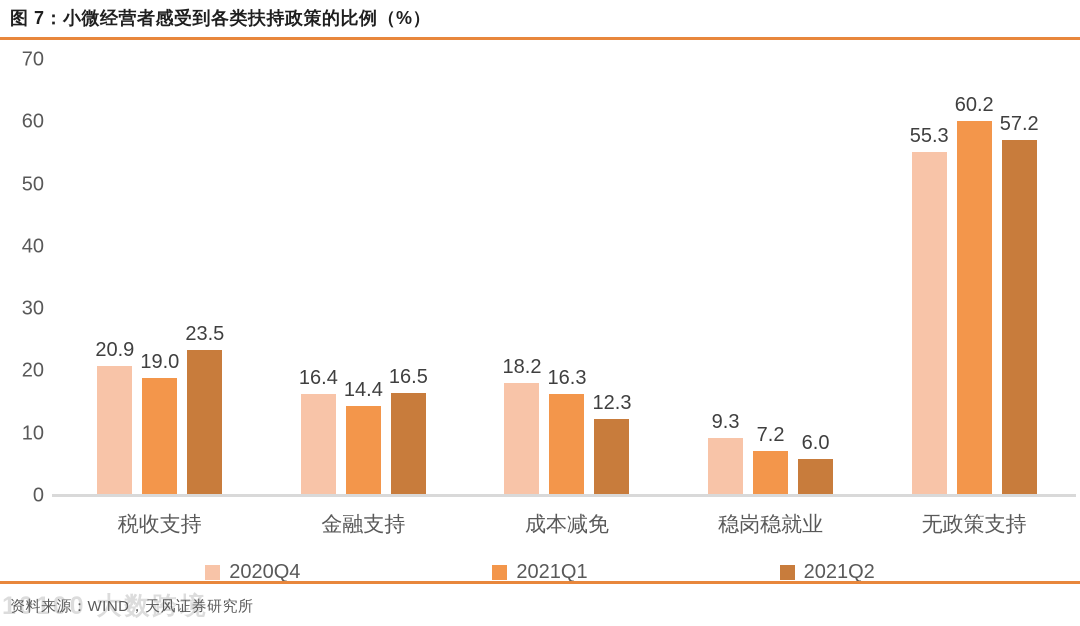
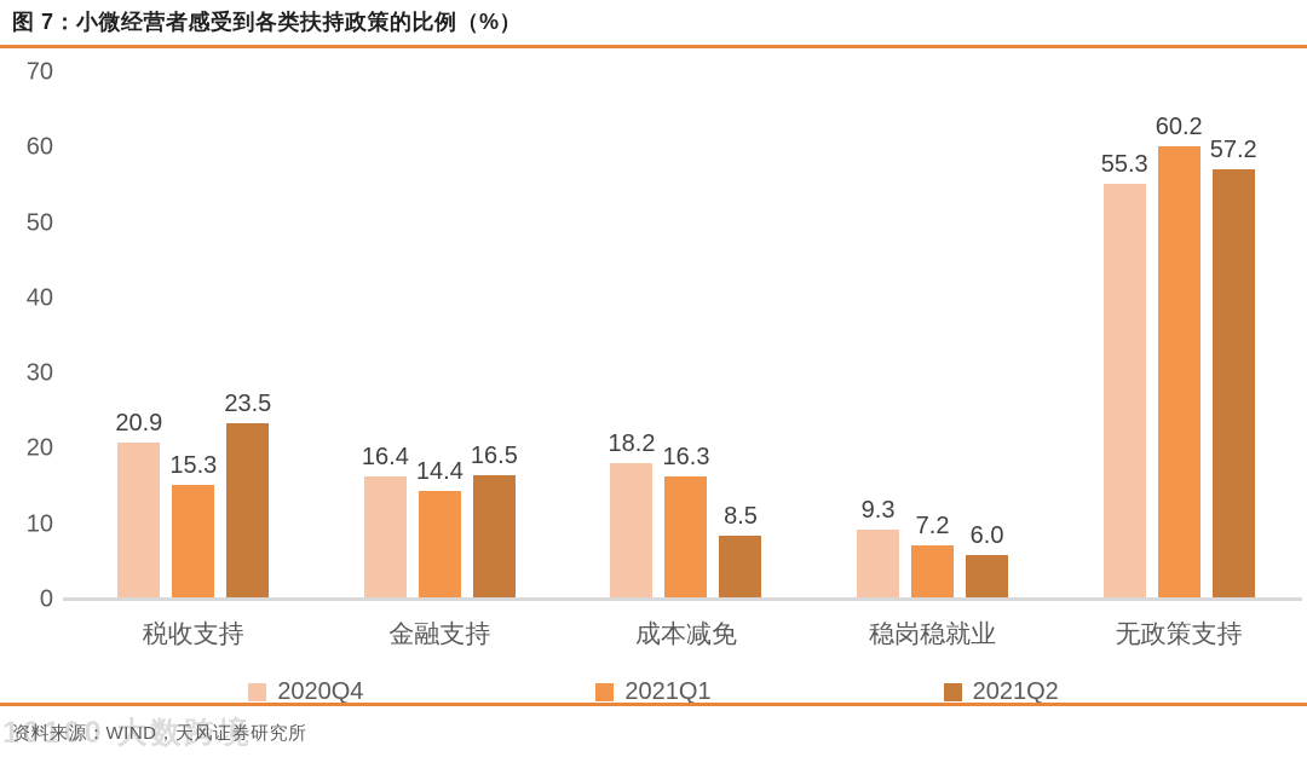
2021Q1/税收支持: 19.0 -> 15.3
2021Q2/成本减免: 12.3 -> 8.5
